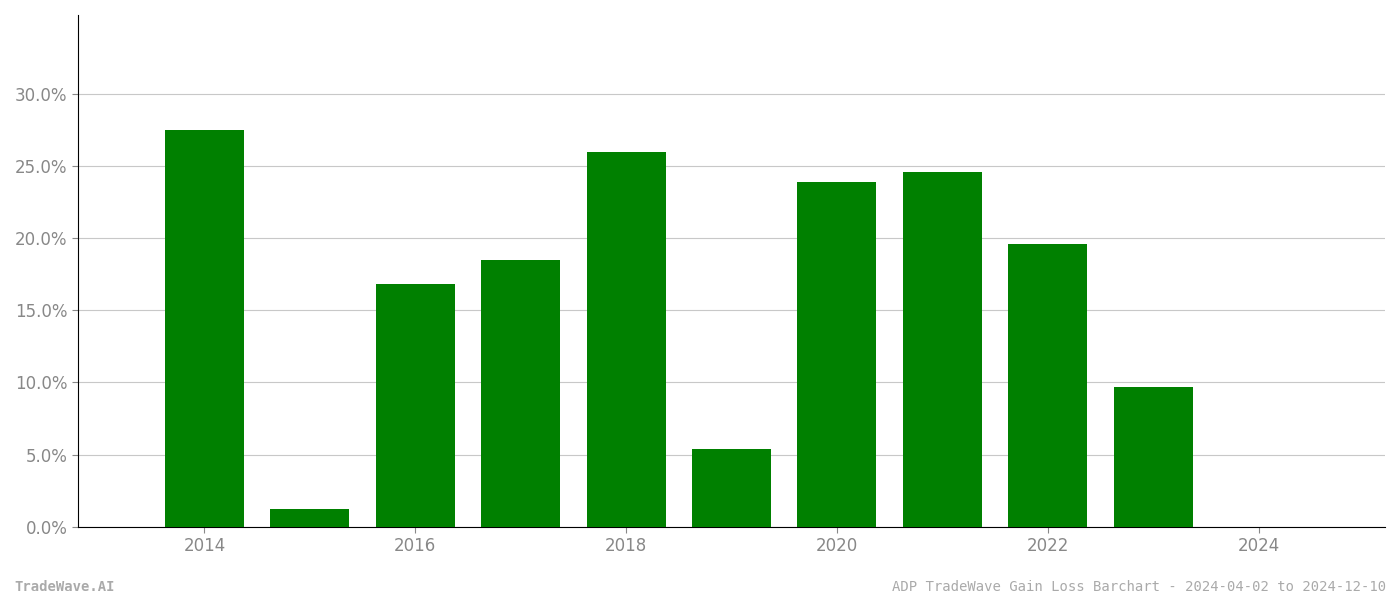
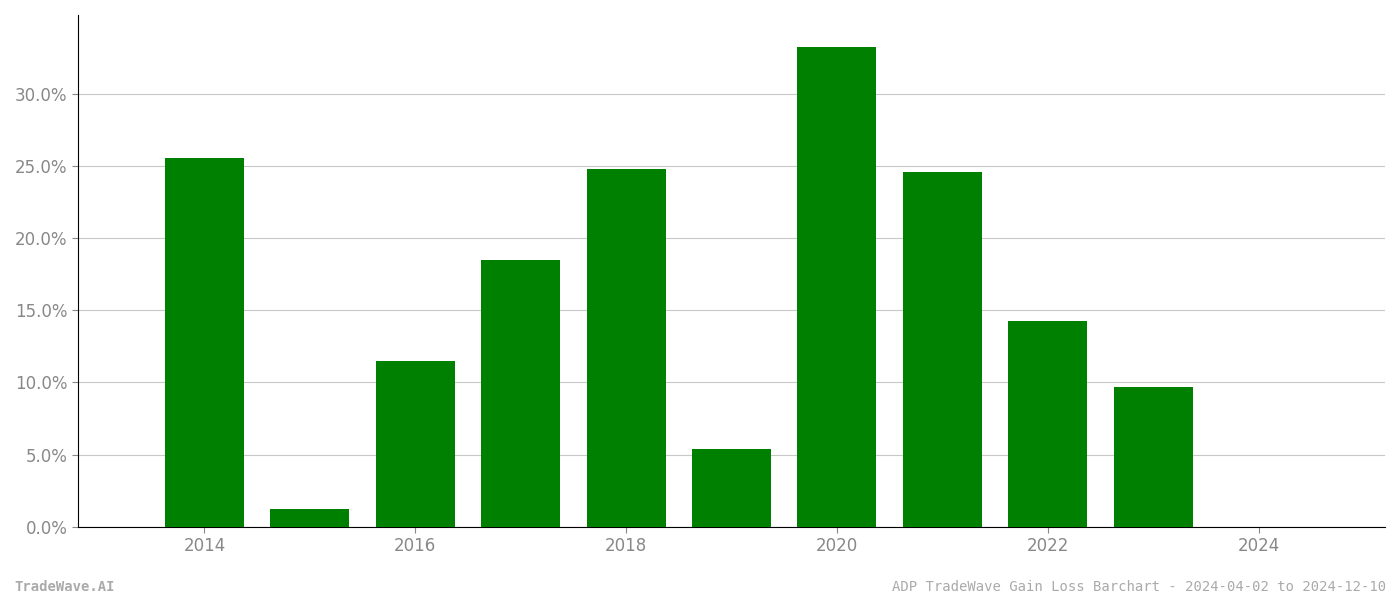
2014: 27.5% -> 25.6%
2016: 16.8% -> 11.5%
2018: 26.0% -> 24.8%
2020: 23.9% -> 33.3%
2022: 19.6% -> 14.3%
